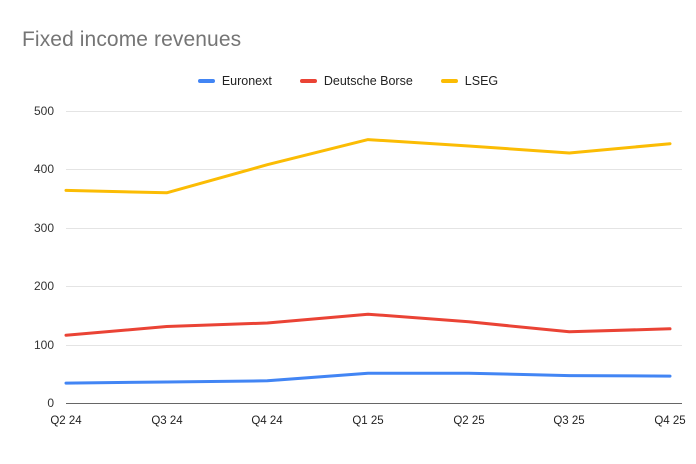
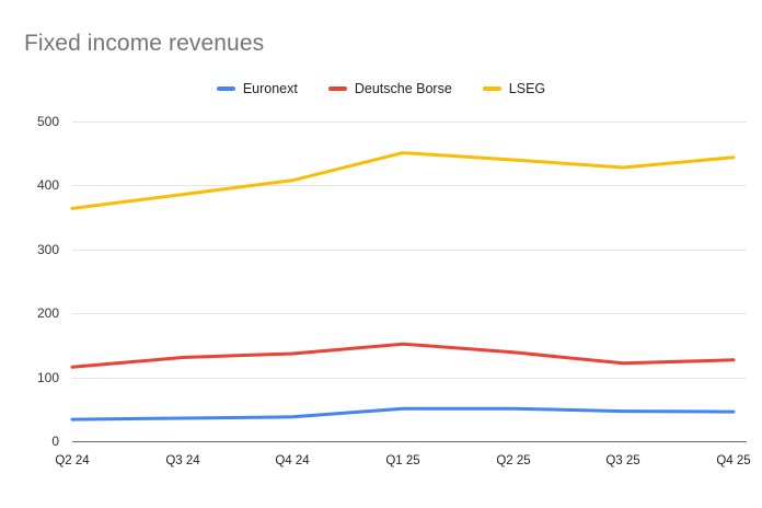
LSEG/Q3 24: 360 -> 390
